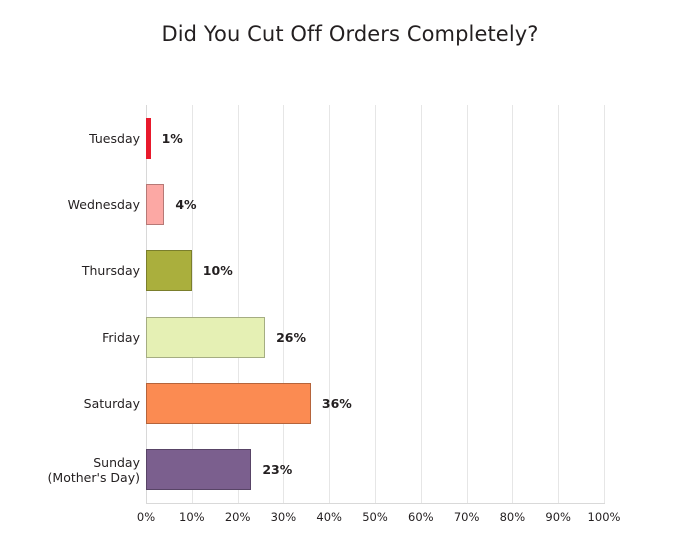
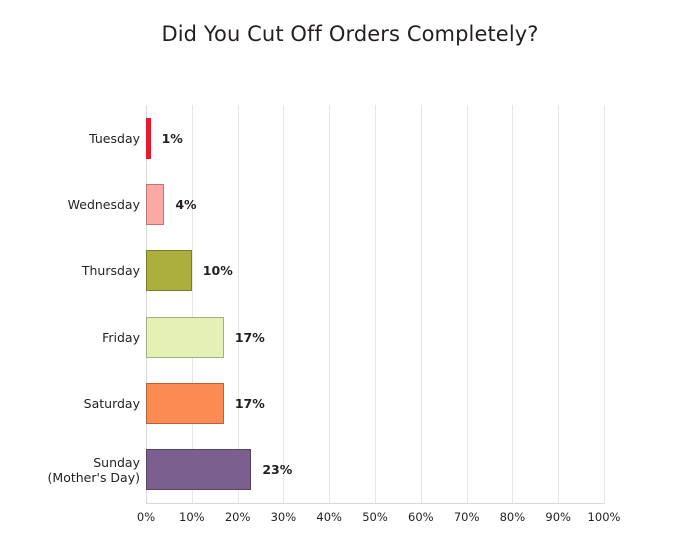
Friday: 26% -> 17%
Saturday: 36% -> 17%
